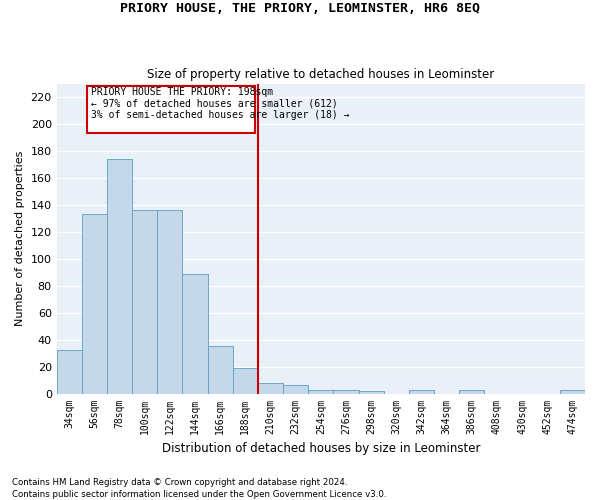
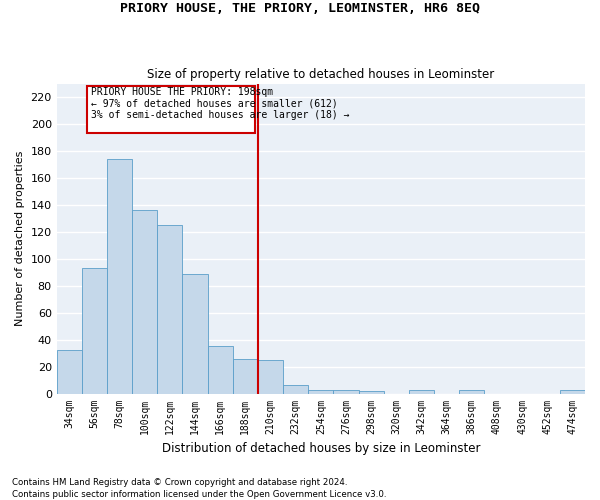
56sqm: 133 -> 93
122sqm: 136 -> 125
188sqm: 19 -> 26
210sqm: 8 -> 25
